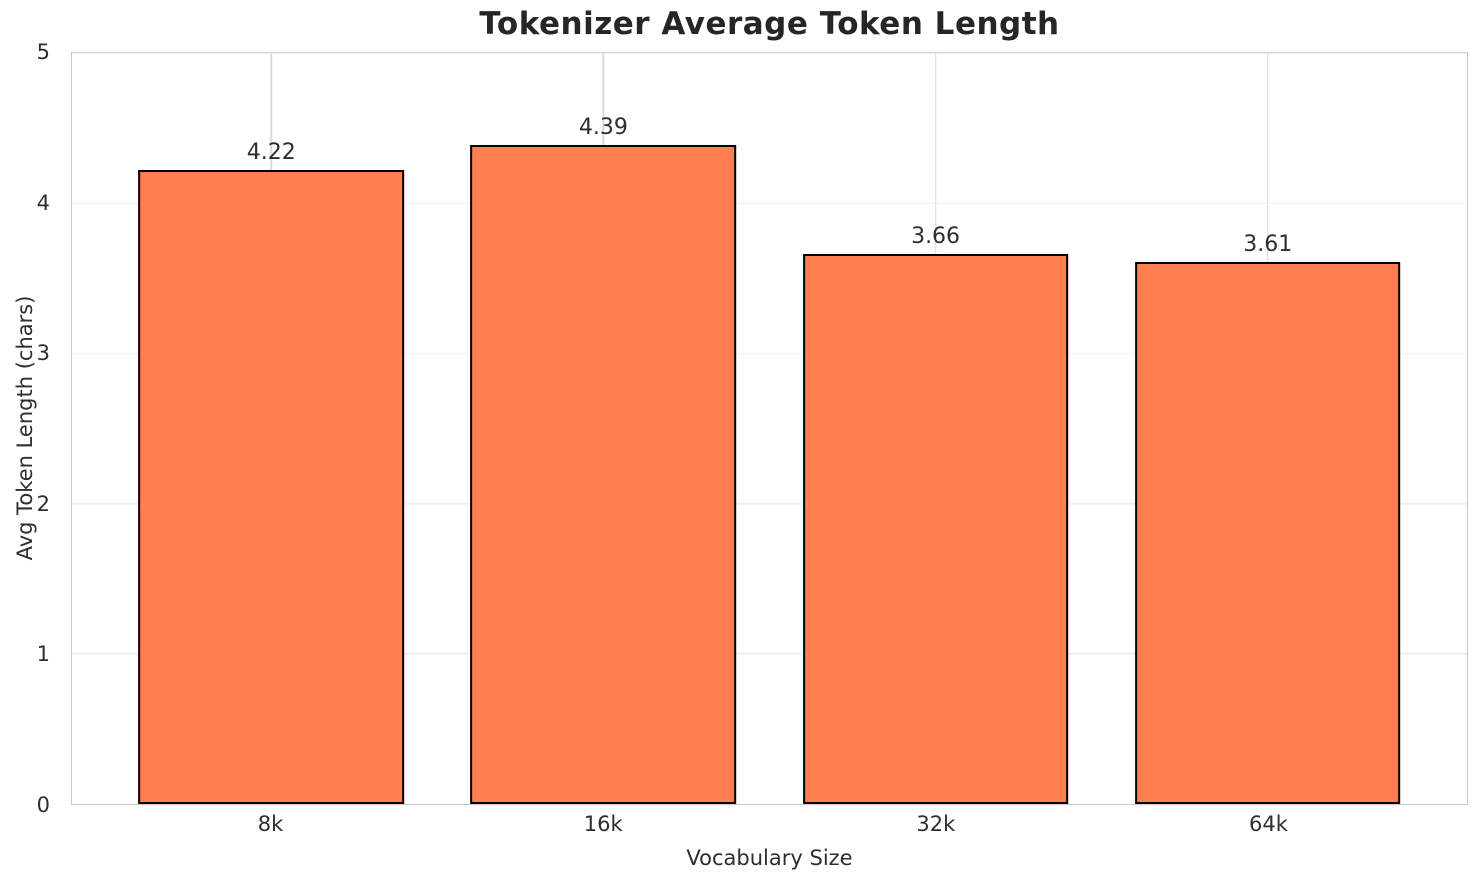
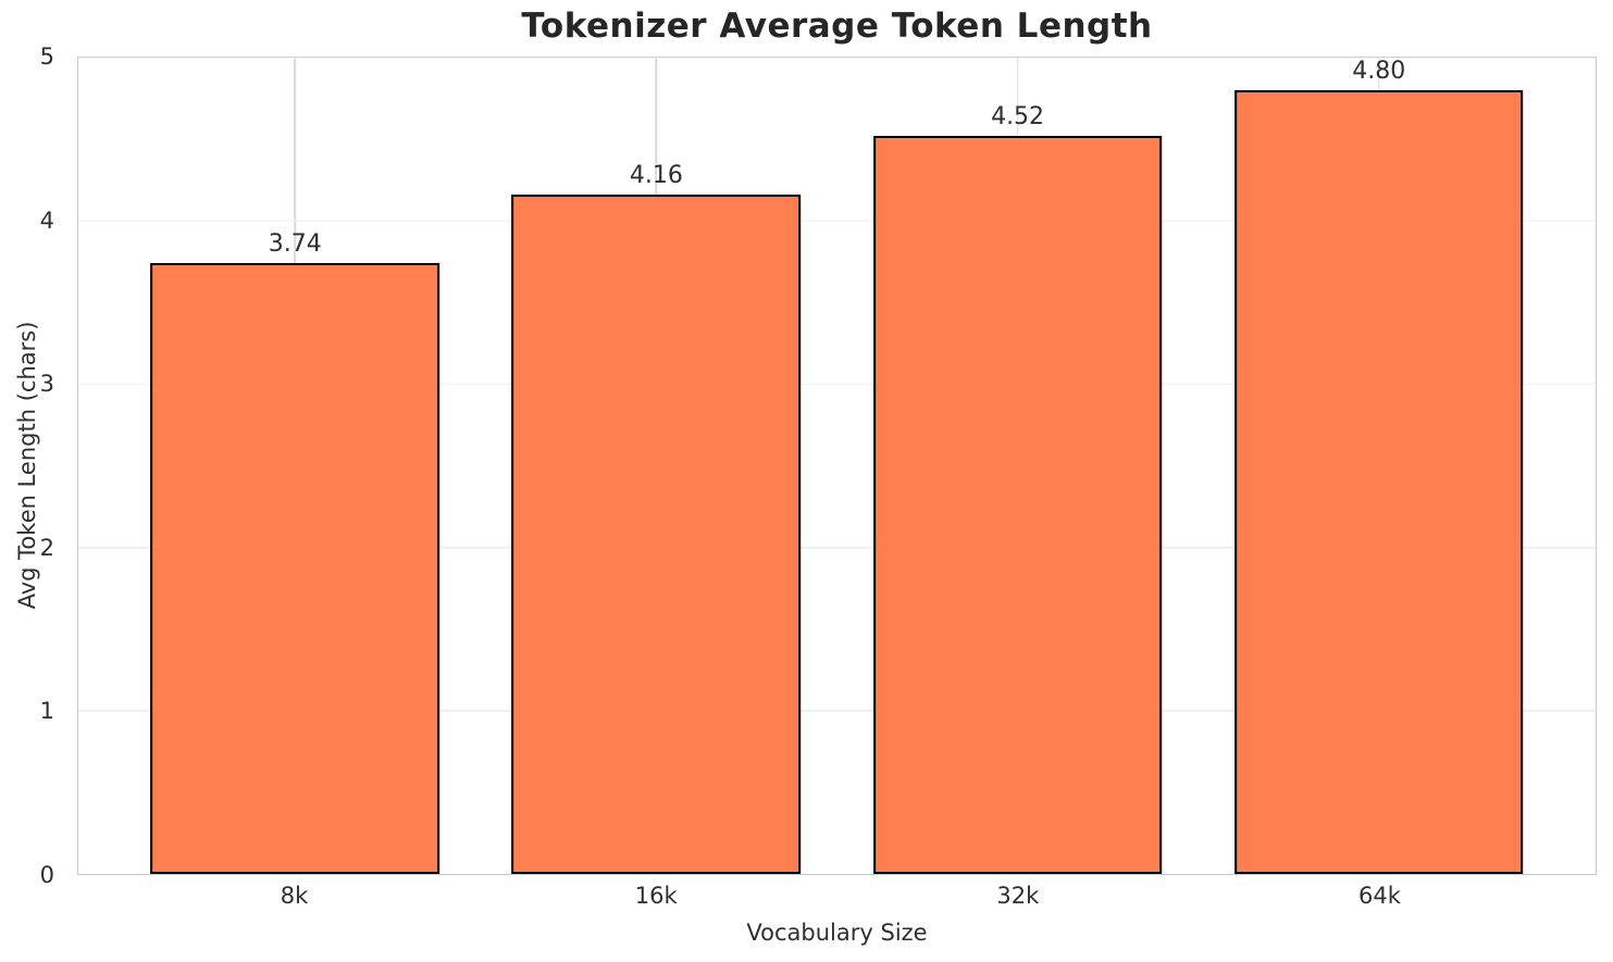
8k: 4.22 -> 3.74
16k: 4.39 -> 4.16
32k: 3.66 -> 4.52
64k: 3.61 -> 4.80
